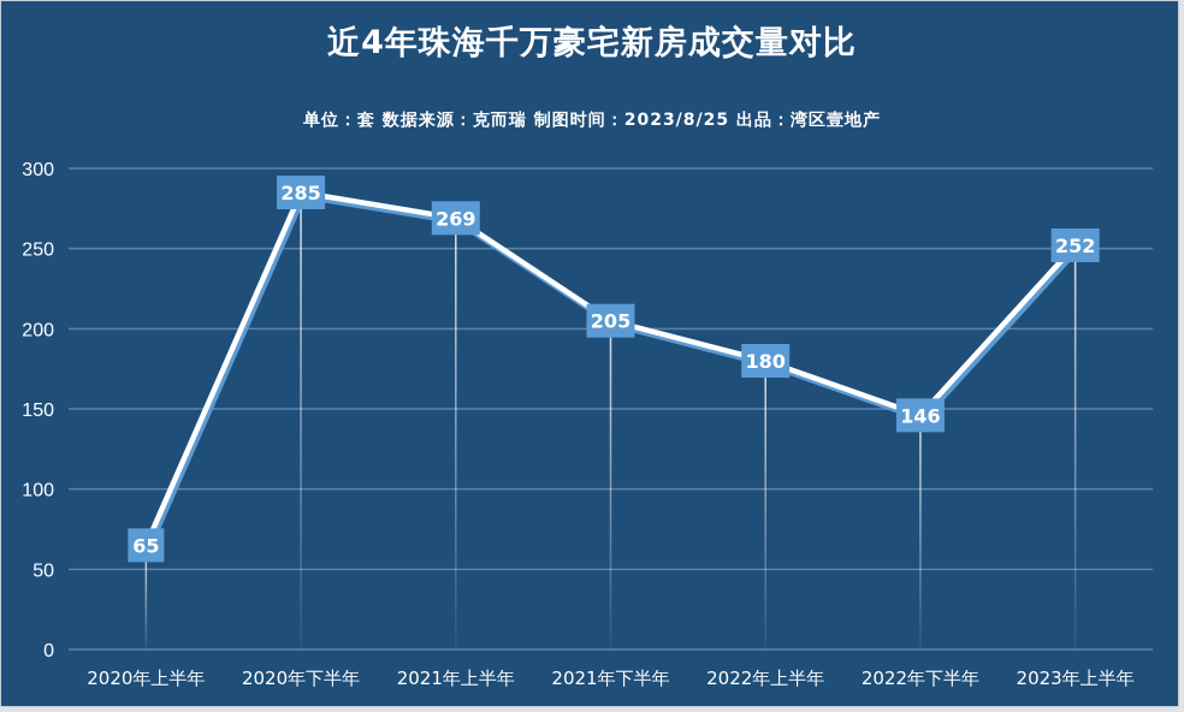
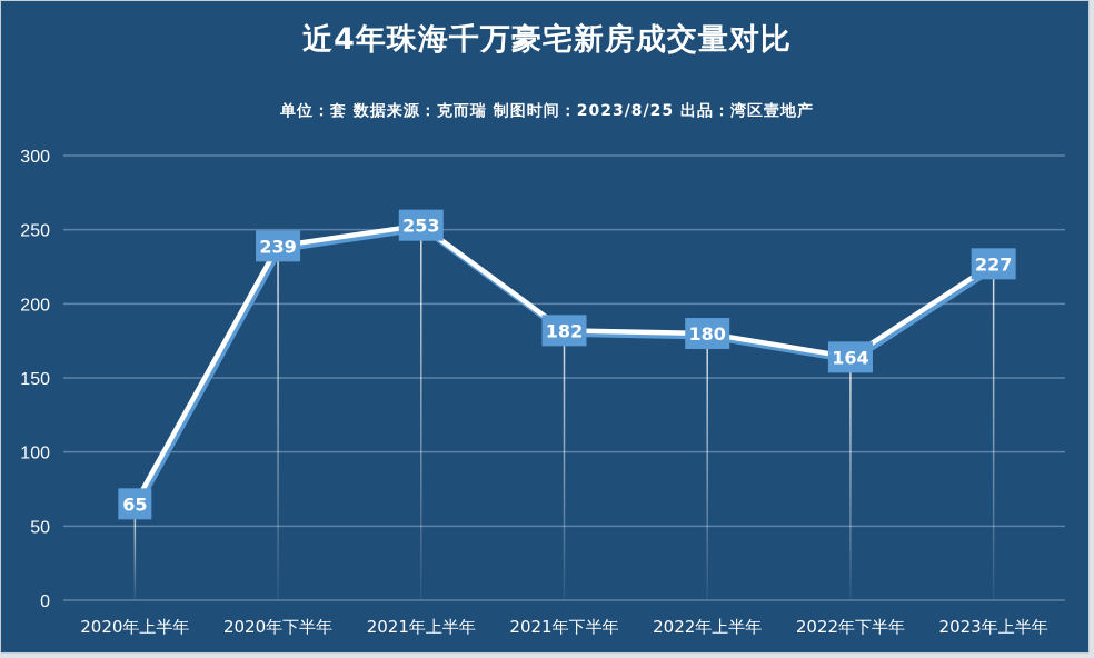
2020年下半年: 285 -> 239
2021年上半年: 269 -> 253
2021年下半年: 205 -> 182
2022年下半年: 146 -> 164
2023年上半年: 252 -> 227
